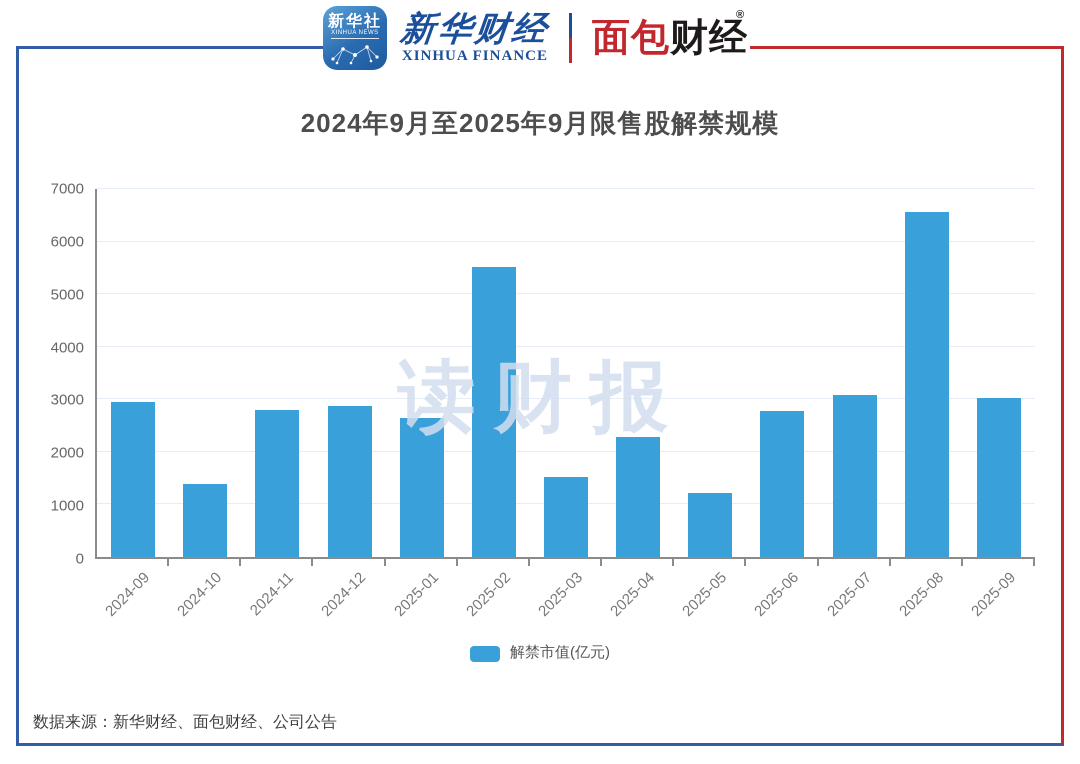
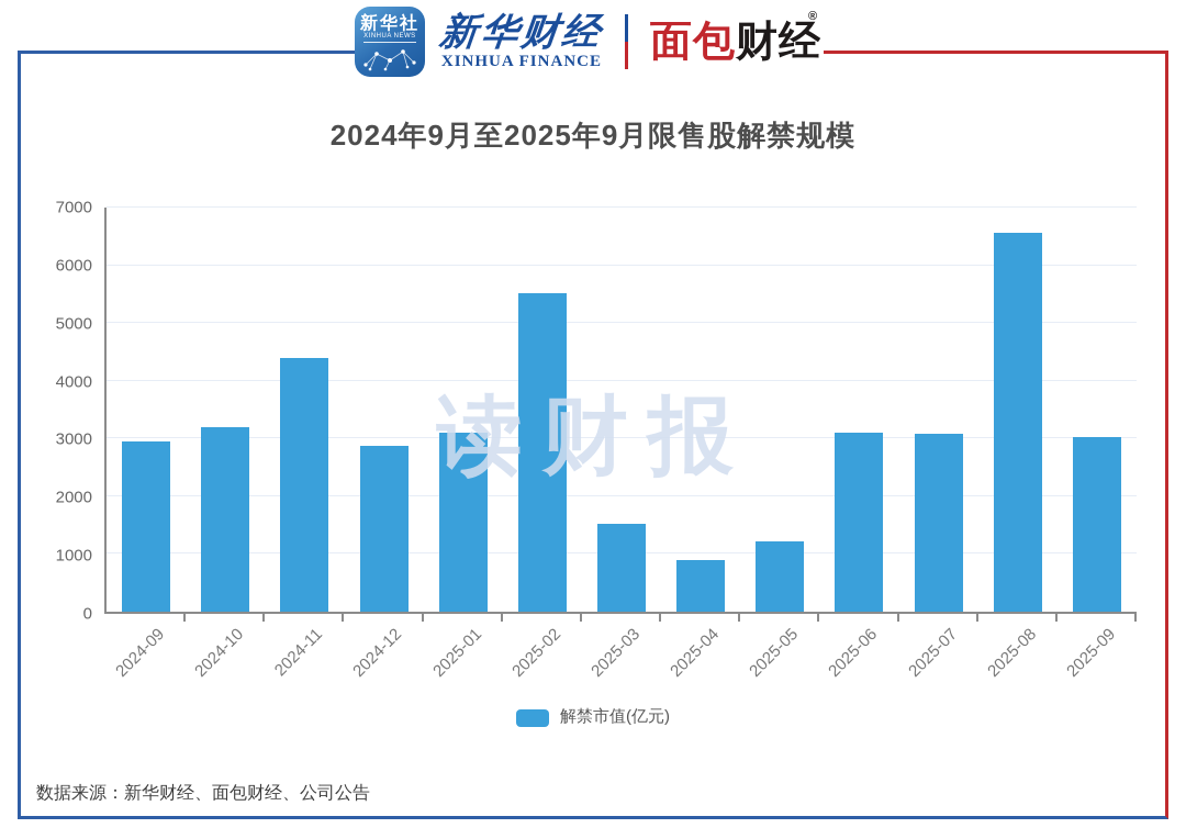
2024-10: 1400 -> 3200
2024-11: 2800 -> 4400
2025-01: 2600 -> 3100
2025-04: 2300 -> 900
2025-06: 2800 -> 3100
